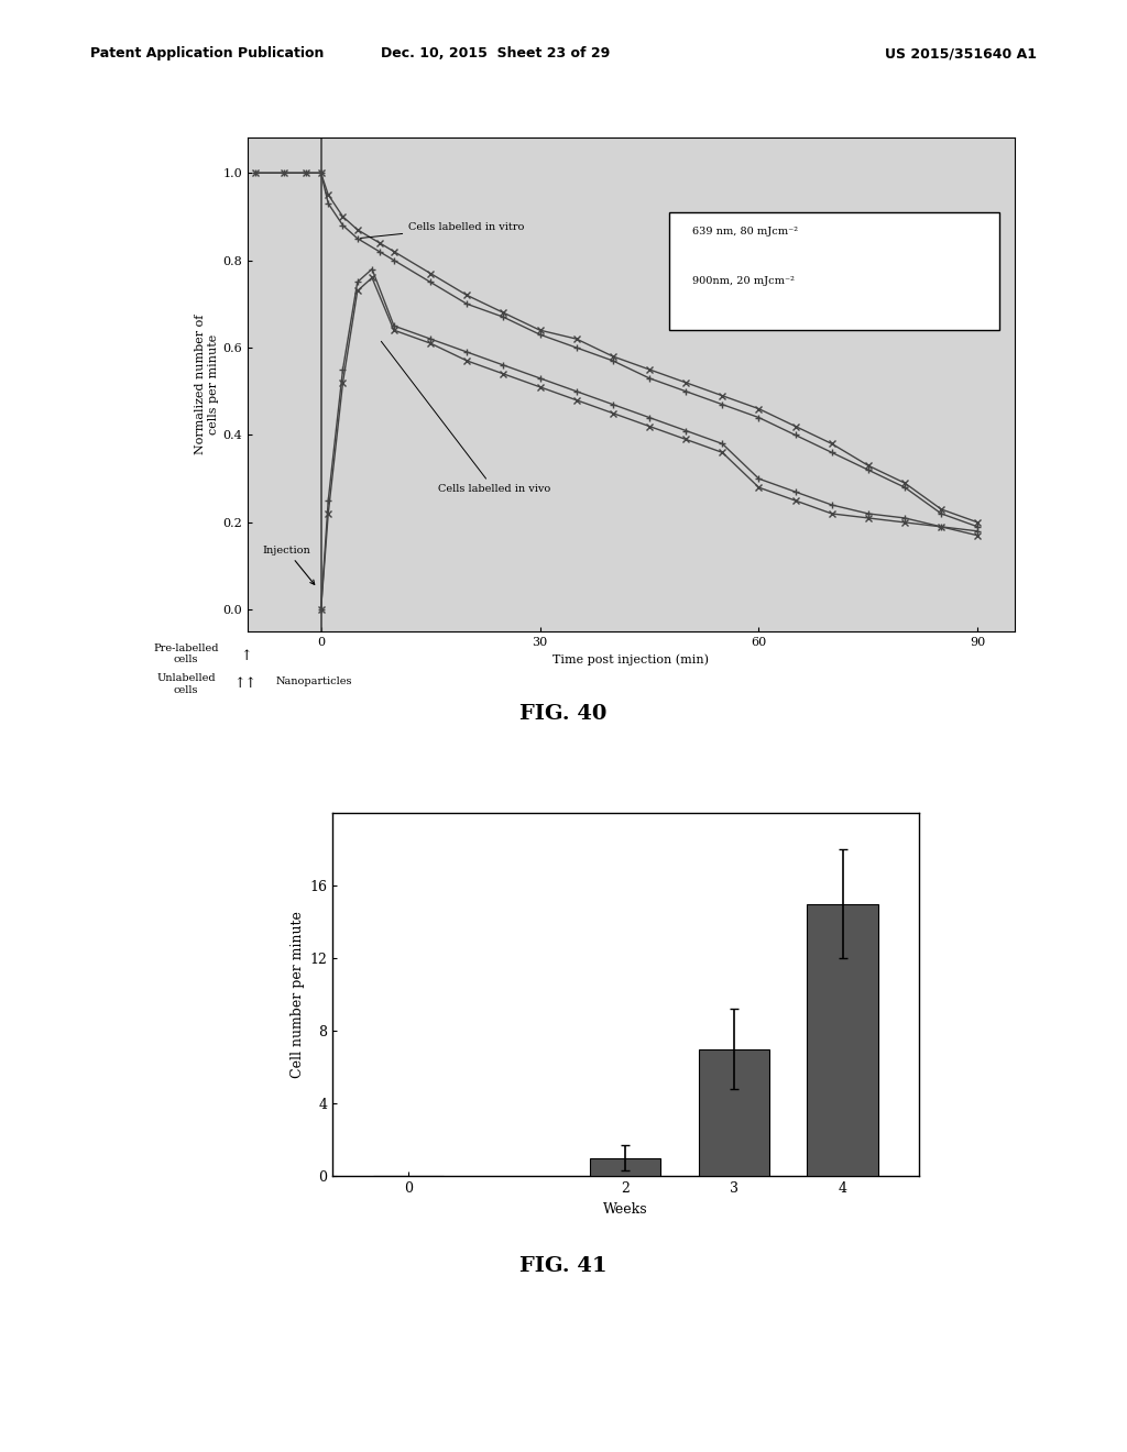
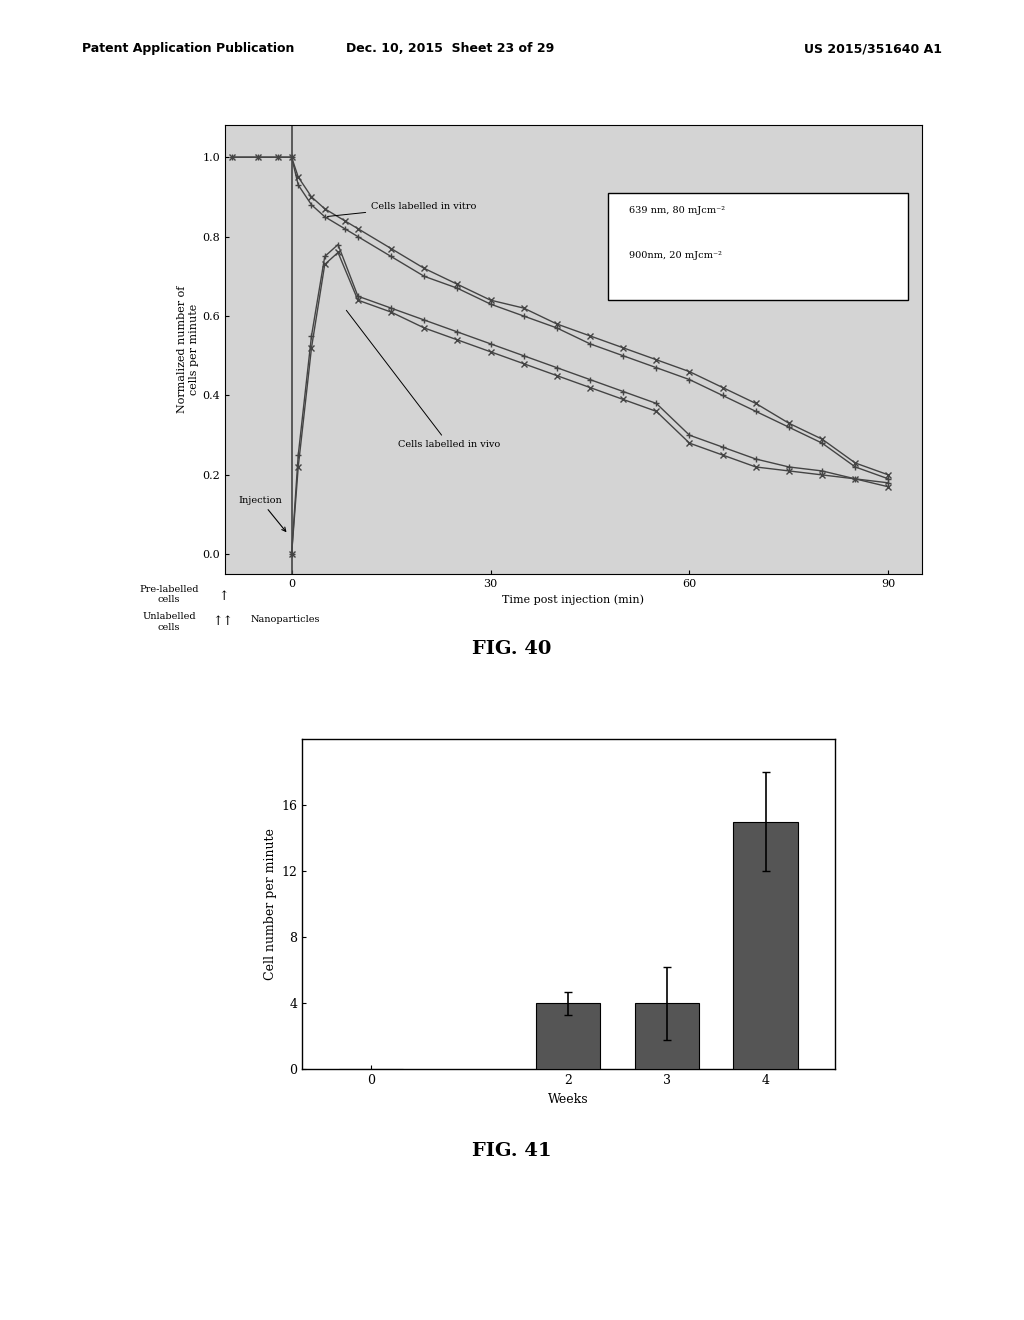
2: 1 -> 4
3: 7 -> 4
